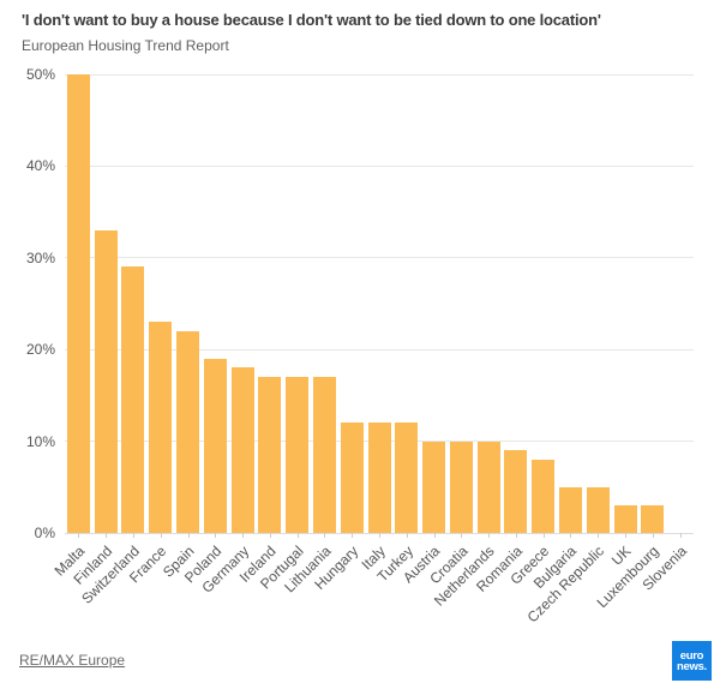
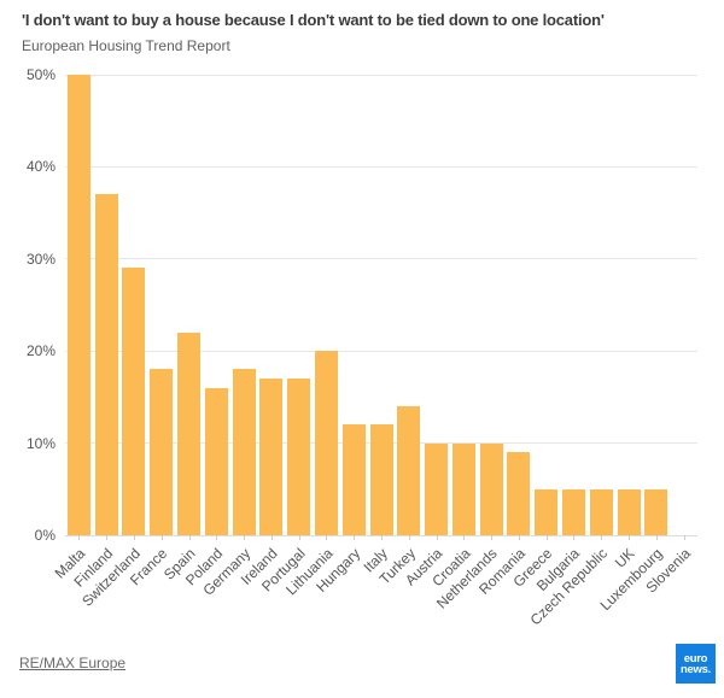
Finland: 33% -> 37%
France: 23% -> 18%
Poland: 19% -> 16%
Lithuania: 17% -> 20%
Turkey: 12% -> 14%
Greece: 8% -> 5%
UK: 3% -> 5%
Luxembourg: 3% -> 5%
